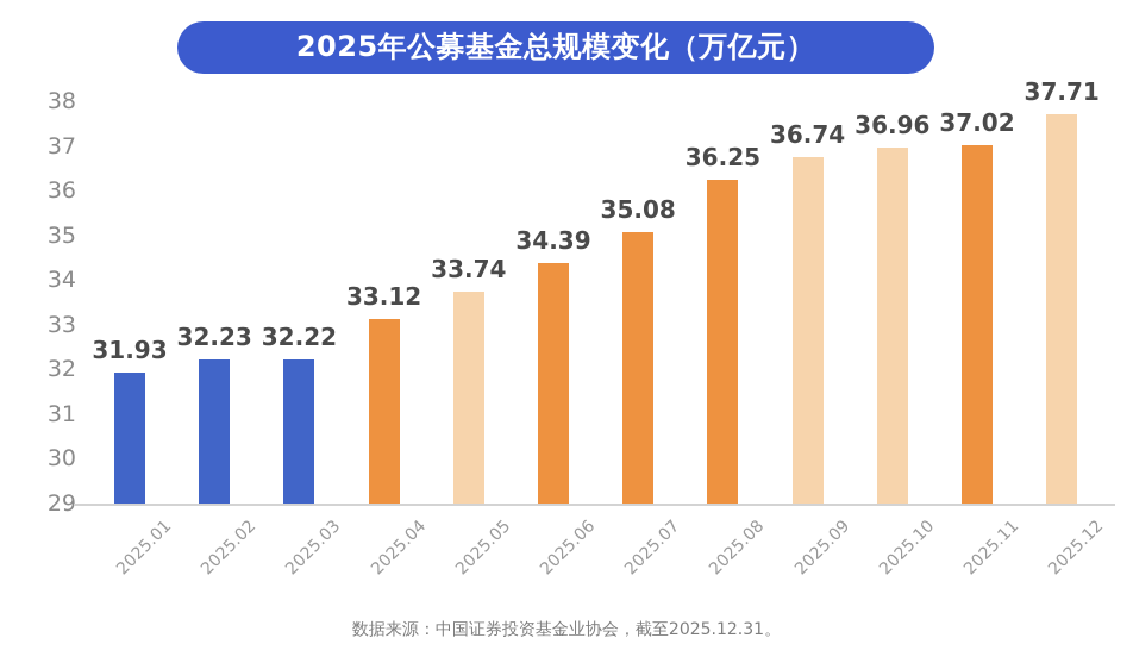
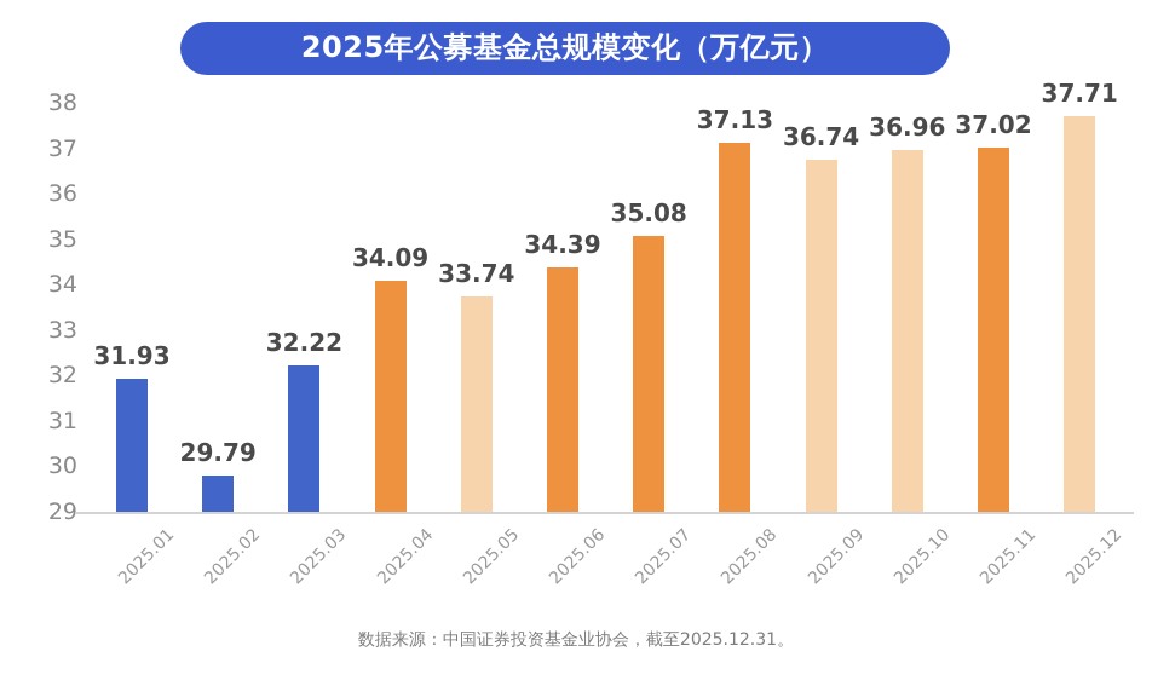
2025.02: 32.23 -> 29.79
2025.04: 33.12 -> 34.09
2025.08: 36.25 -> 37.13
